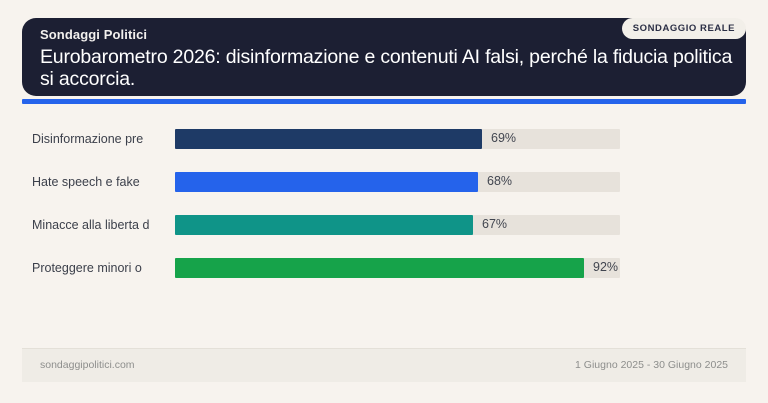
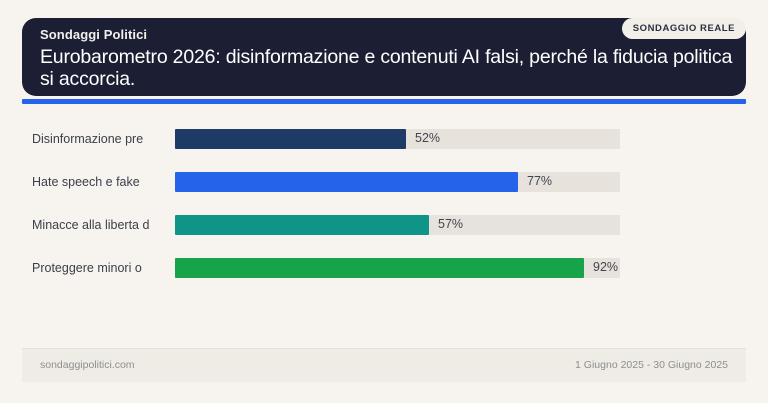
Disinformazione pre: 69% -> 52%
Hate speech e fake: 68% -> 77%
Minacce alla liberta d: 67% -> 57%
